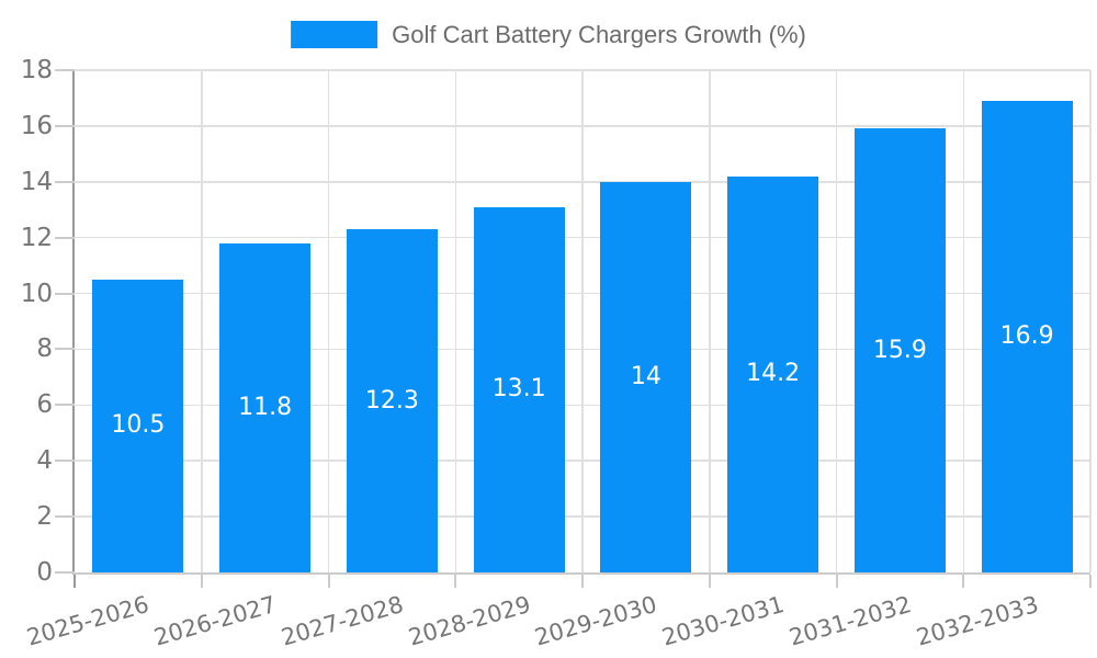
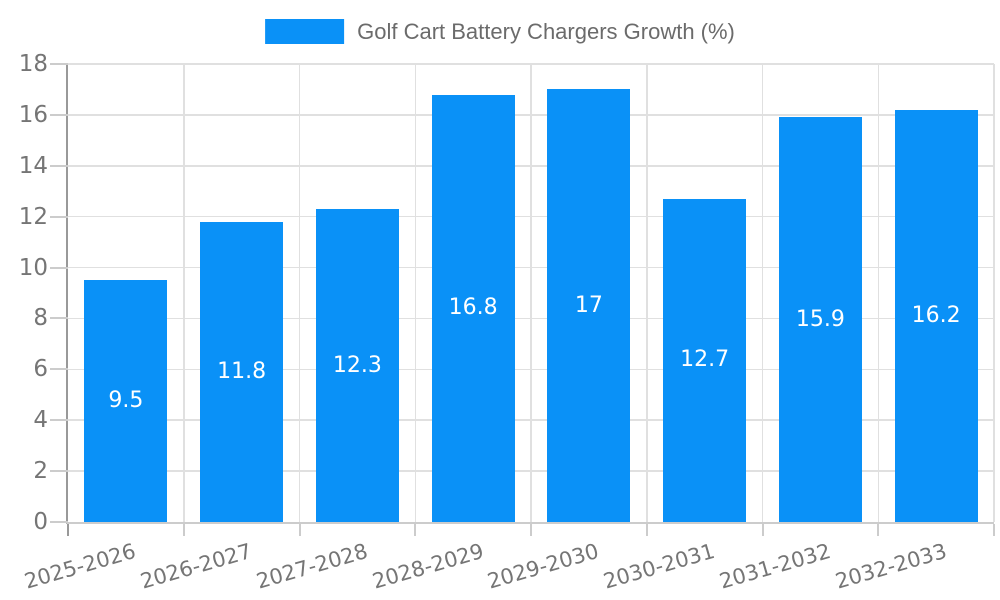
2025-2026: 10.5 -> 9.5
2028-2029: 13.1 -> 16.8
2029-2030: 14 -> 17
2030-2031: 14.2 -> 12.7
2032-2033: 16.9 -> 16.2
